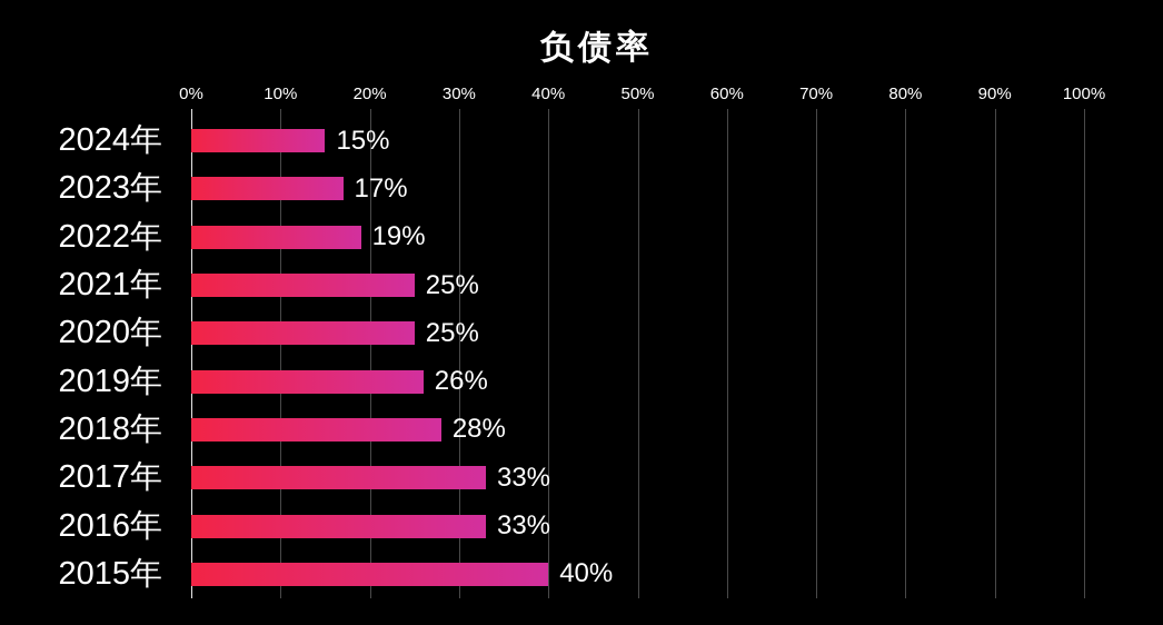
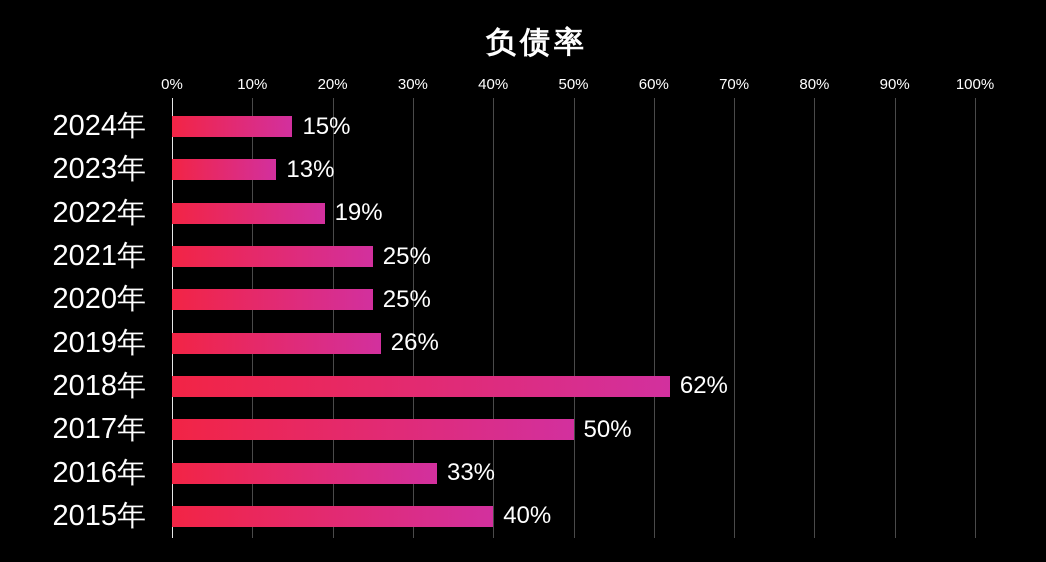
2023年: 17% -> 13%
2018年: 28% -> 62%
2017年: 33% -> 50%
